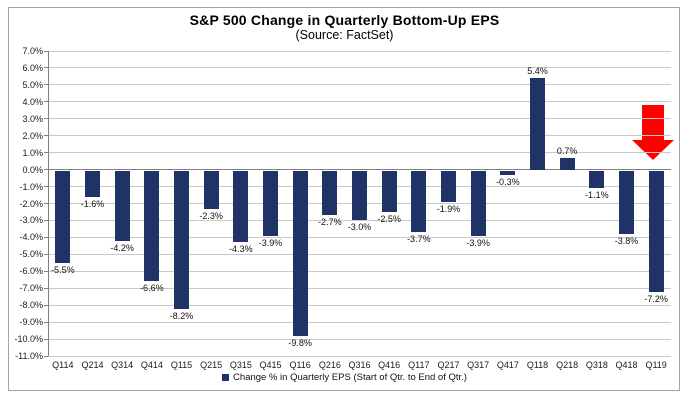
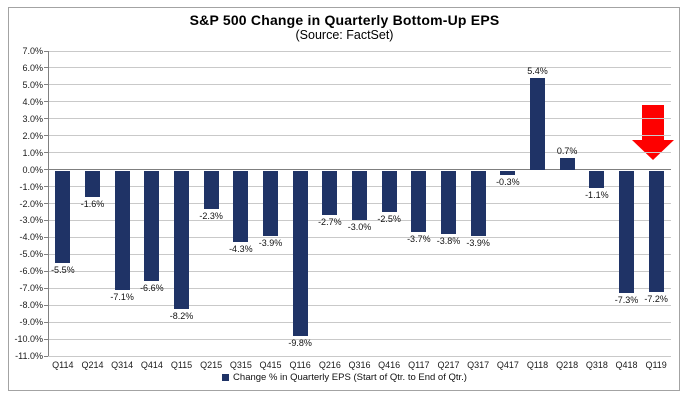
Q314: -4.2% -> -7.1%
Q217: -1.9% -> -3.8%
Q418: -3.8% -> -7.3%
